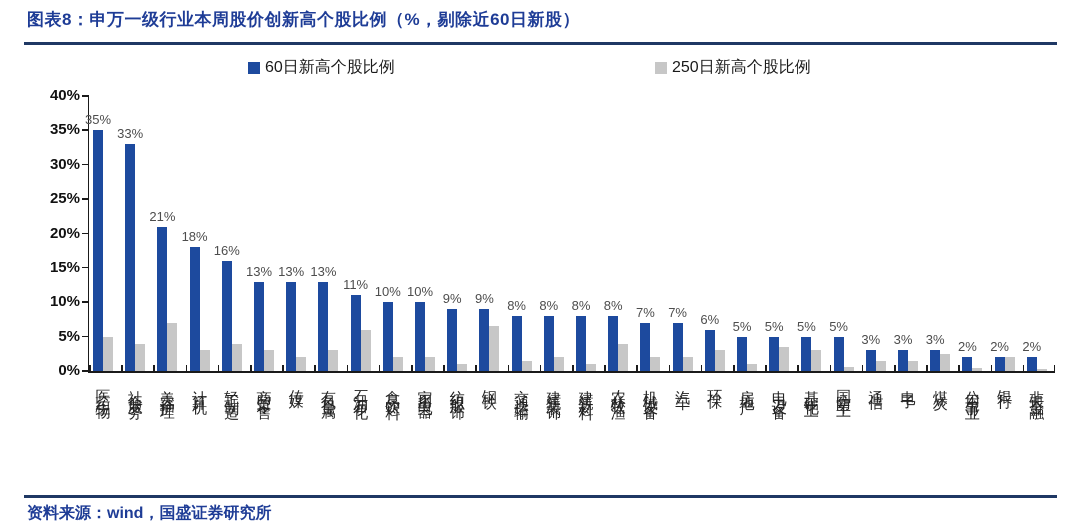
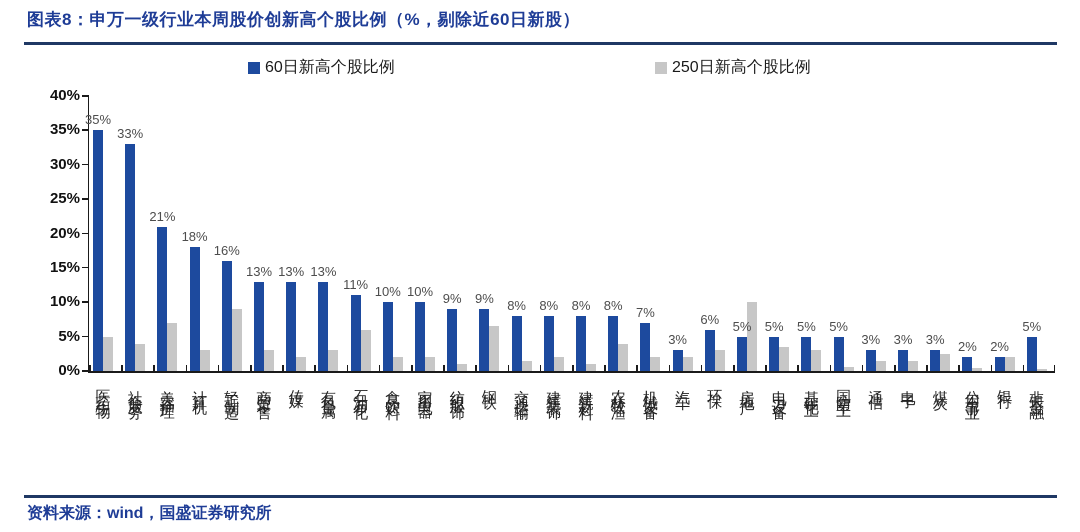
250日新高个股比例/轻工制造: 4% -> 9%
60日新高个股比例/汽车: 7% -> 3%
250日新高个股比例/房地产: 1% -> 10%
60日新高个股比例/非银金融: 2% -> 5%
